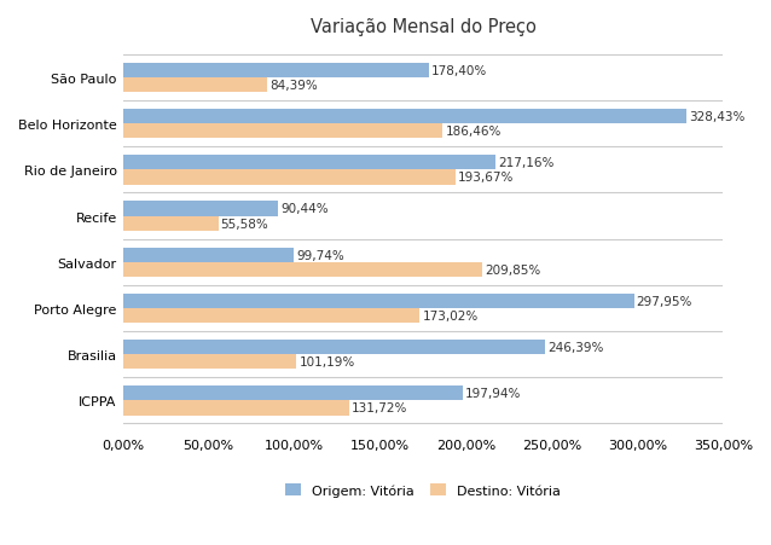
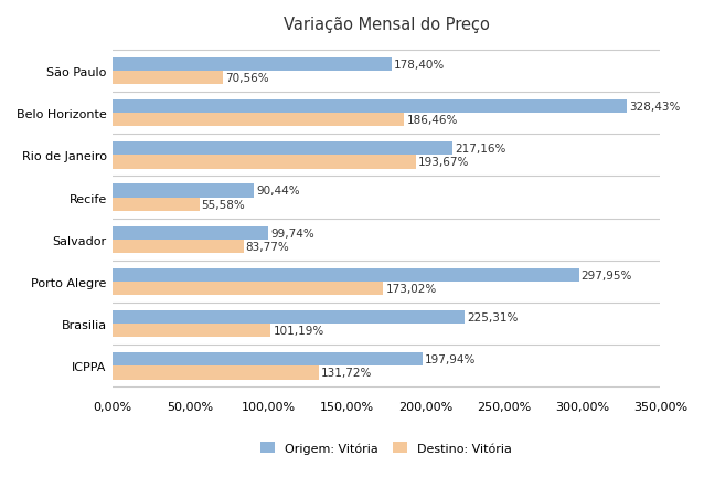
Destino: Vitória/São Paulo: 84,39% -> 70,56%
Destino: Vitória/Salvador: 209,85% -> 83,77%
Origem: Vitória/Brasilia: 246,39% -> 225,31%
